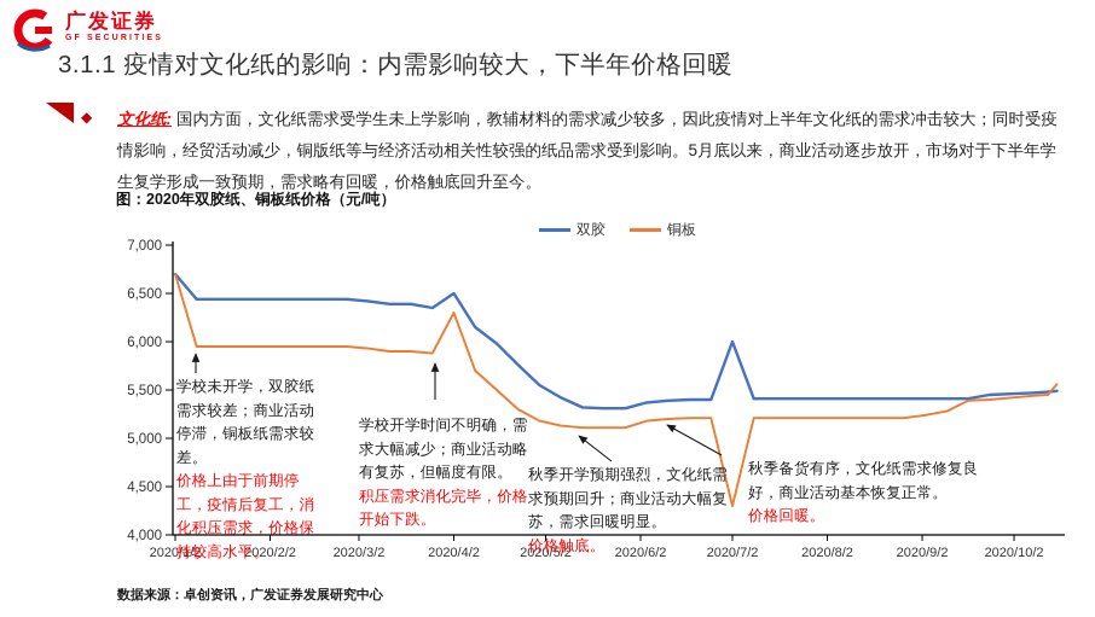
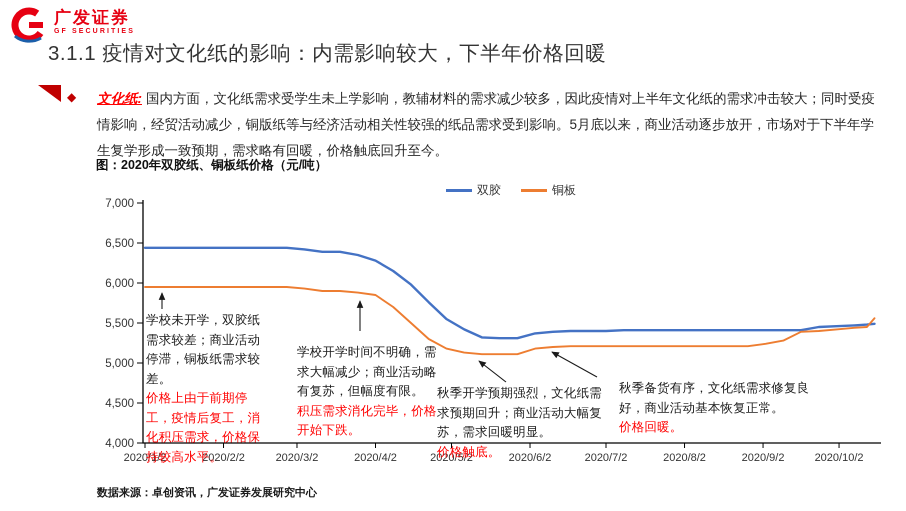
双胶/2020/1/2: 6700 -> 6400
铜板/2020/1/2: 6700 -> 6000
双胶/2020/4/2: 6500 -> 6300
铜板/2020/4/2: 6300 -> 5800
双胶/2020/7/2: 6000 -> 5400
铜板/2020/7/2: 4300 -> 5200
